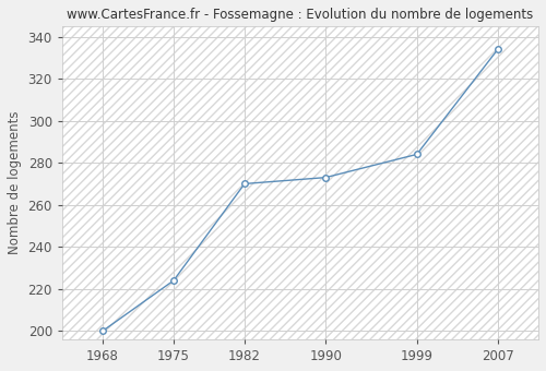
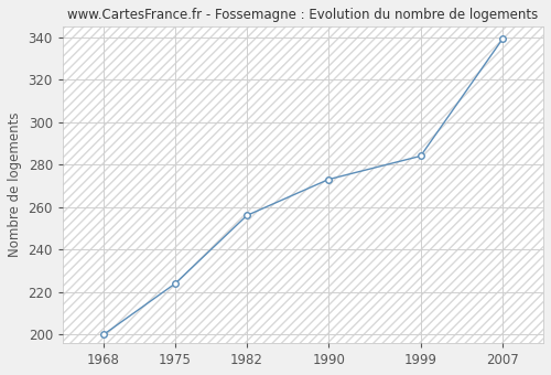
1982: 270 -> 256
2007: 334 -> 339
